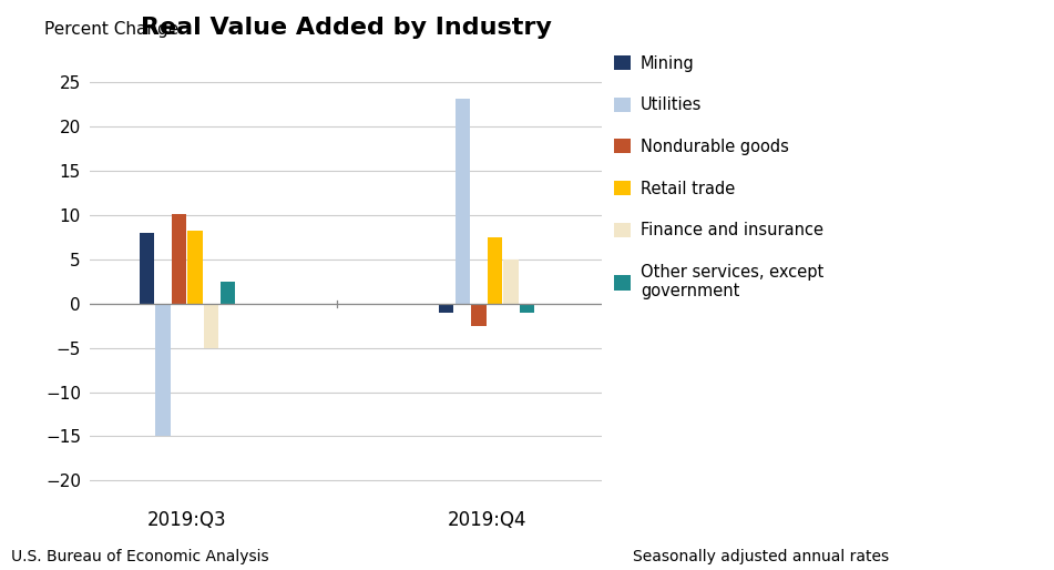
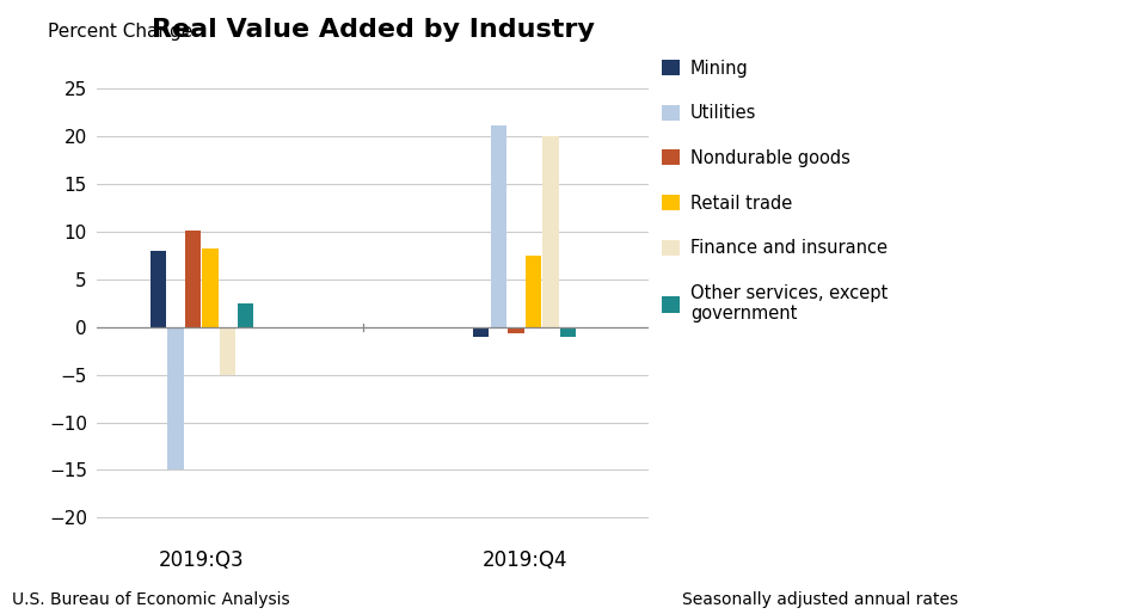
Utilities/2019:Q4: 23.2 -> 21.2
Nondurable goods/2019:Q4: -2.5 -> -0.6
Finance and insurance/2019:Q4: 5 -> 20
